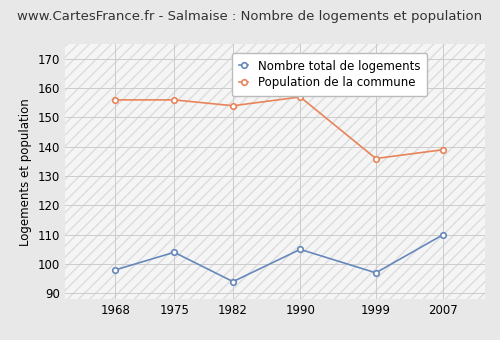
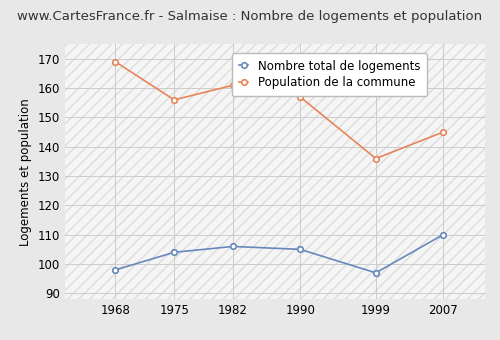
Population de la commune/1968: 156 -> 169
Nombre total de logements/1982: 94 -> 106
Population de la commune/1982: 154 -> 161
Population de la commune/2007: 139 -> 145
